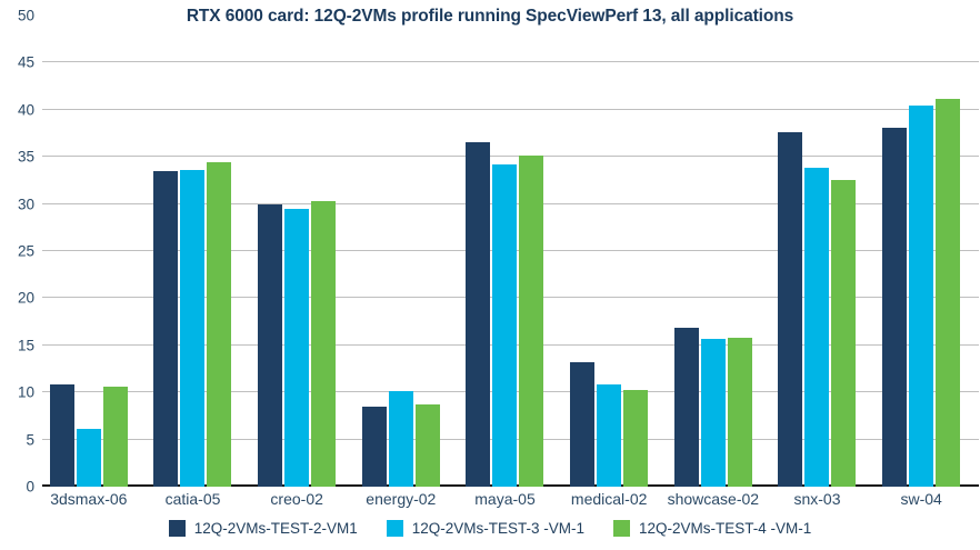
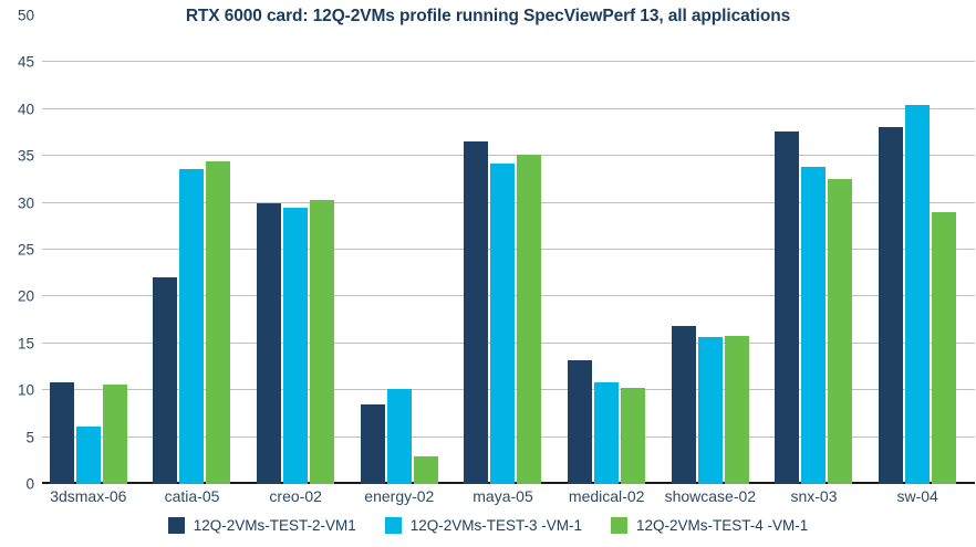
12Q-2VMs-TEST-2-VM1/catia-05: 34 -> 22
12Q-2VMs-TEST-4 -VM-1/energy-02: 9 -> 3
12Q-2VMs-TEST-4 -VM-1/sw-04: 41 -> 29
